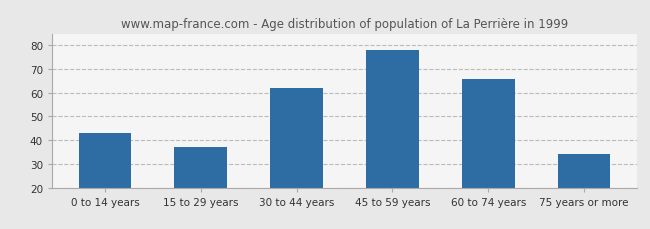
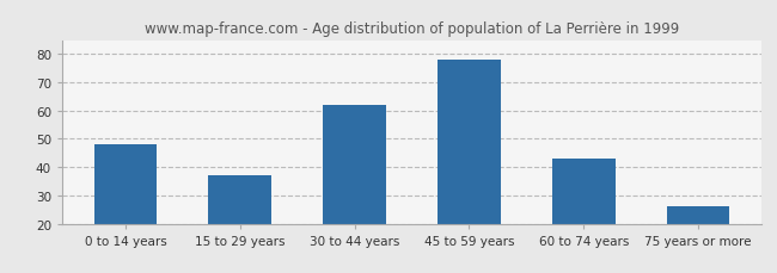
0 to 14 years: 43 -> 48
60 to 74 years: 66 -> 43
75 years or more: 34 -> 26
